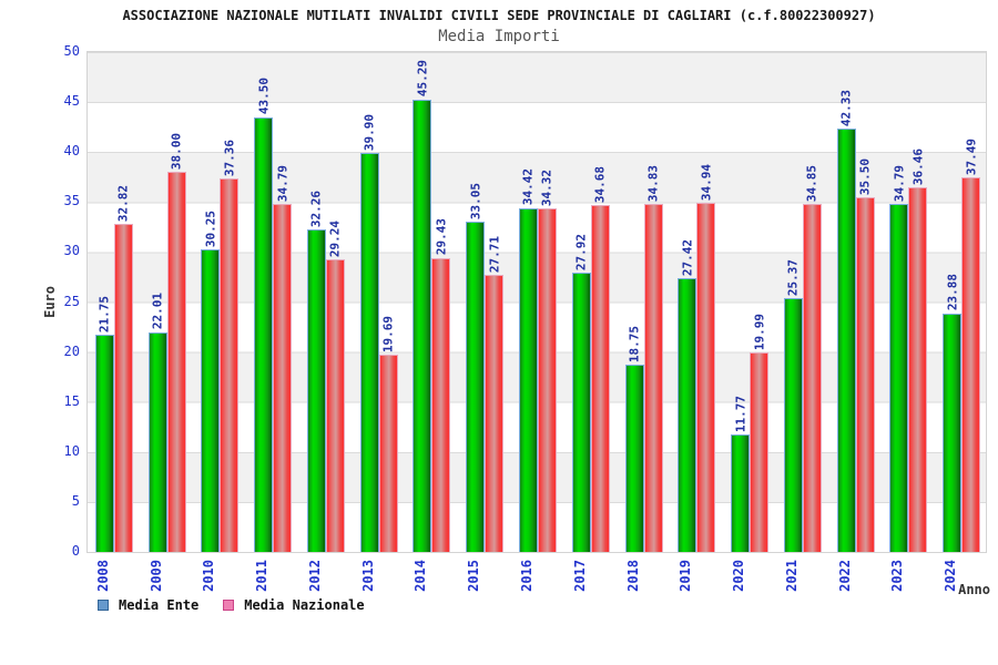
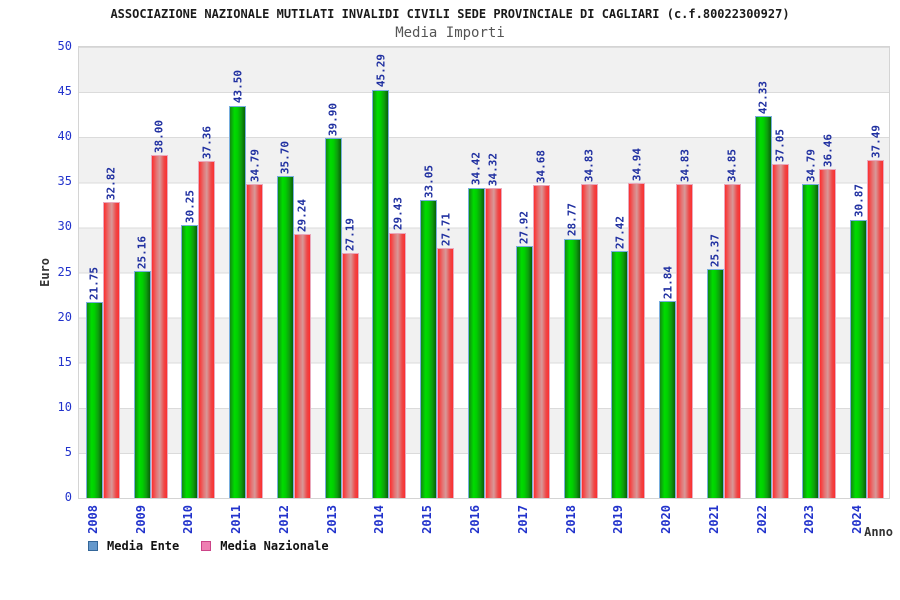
Media Ente/2009: 22.01 -> 25.16
Media Ente/2012: 32.26 -> 35.70
Media Nazionale/2013: 19.69 -> 27.19
Media Ente/2018: 18.75 -> 28.77
Media Ente/2020: 11.77 -> 21.84
Media Nazionale/2020: 19.99 -> 34.83
Media Nazionale/2022: 35.50 -> 37.05
Media Ente/2024: 23.88 -> 30.87
